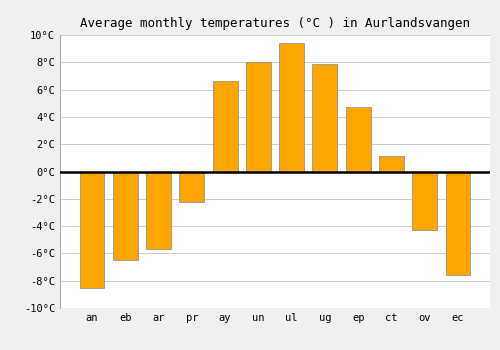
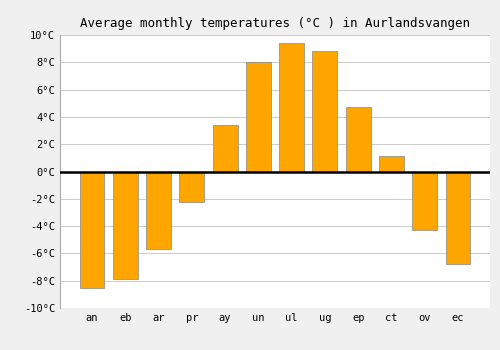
eb: -6.5°C -> -7.9°C
ay: 6.6°C -> 3.4°C
ug: 7.9°C -> 8.8°C
ec: -7.6°C -> -6.8°C
